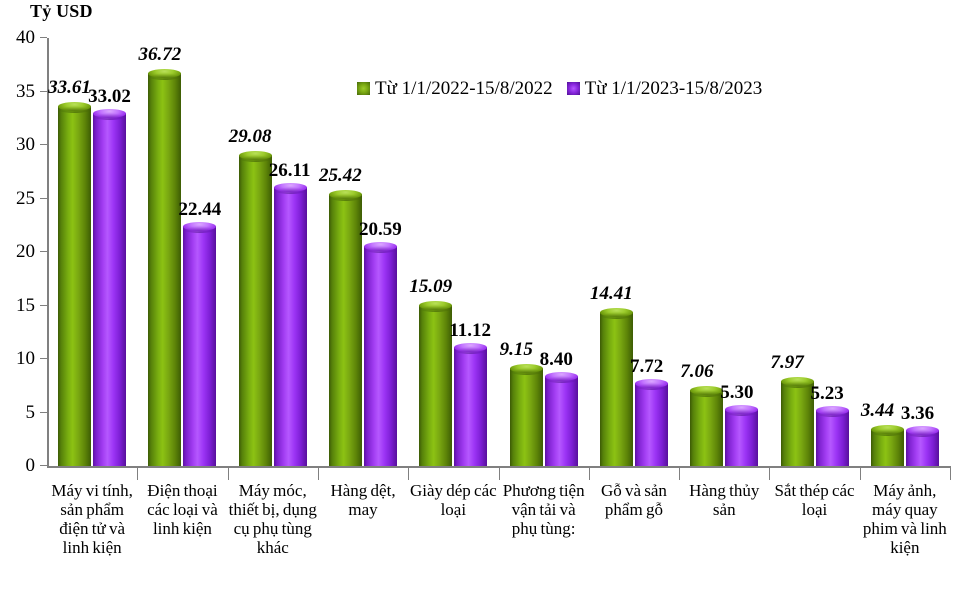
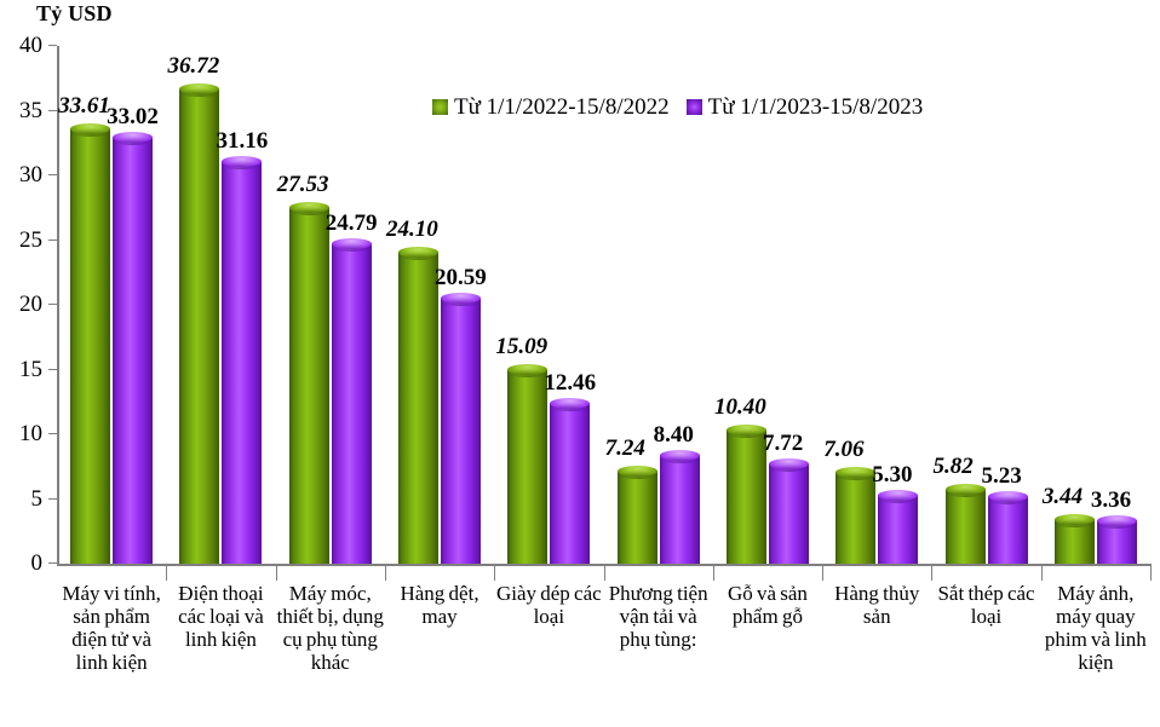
Từ 1/1/2023-15/8/2023/Điện thoại các loại và linh kiện: 22.44 -> 31.16
Từ 1/1/2022-15/8/2022/Máy móc, thiết bị, dụng cụ phụ tùng khác: 29.08 -> 27.53
Từ 1/1/2023-15/8/2023/Máy móc, thiết bị, dụng cụ phụ tùng khác: 26.11 -> 24.79
Từ 1/1/2022-15/8/2022/Hàng dệt, may: 25.42 -> 24.10
Từ 1/1/2023-15/8/2023/Giày dép các loại: 11.12 -> 12.46
Từ 1/1/2022-15/8/2022/Phương tiện vận tải và phụ tùng:: 9.15 -> 7.24
Từ 1/1/2022-15/8/2022/Gỗ và sản phẩm gỗ: 14.41 -> 10.40
Từ 1/1/2022-15/8/2022/Sắt thép các loại: 7.97 -> 5.82
